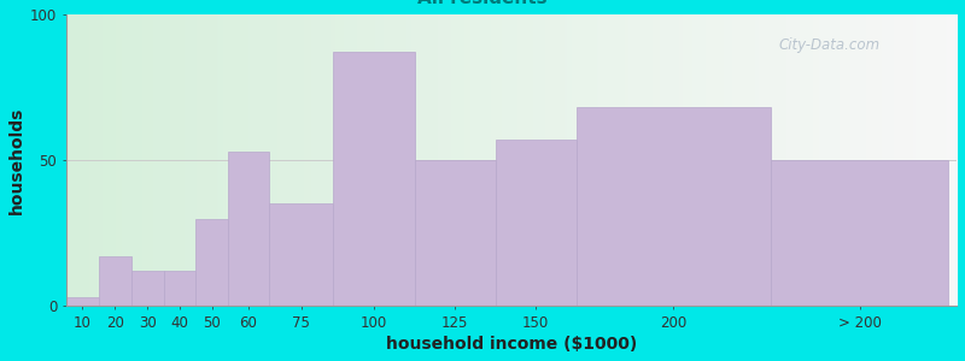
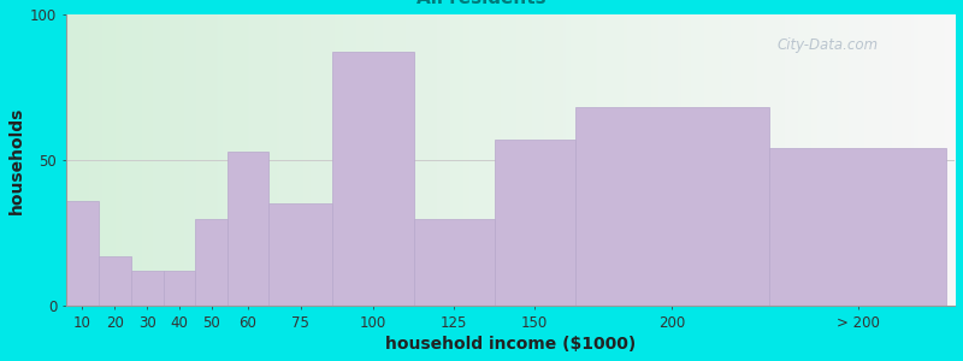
10: 3 -> 36
125: 50 -> 30
> 200: 50 -> 54
